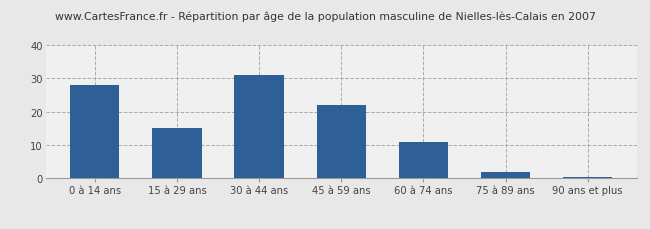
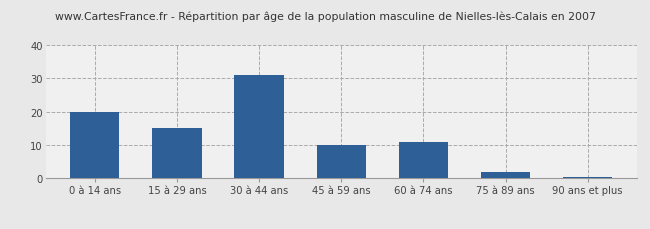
0 à 14 ans: 28.0 -> 20.0
45 à 59 ans: 22.0 -> 10.0
